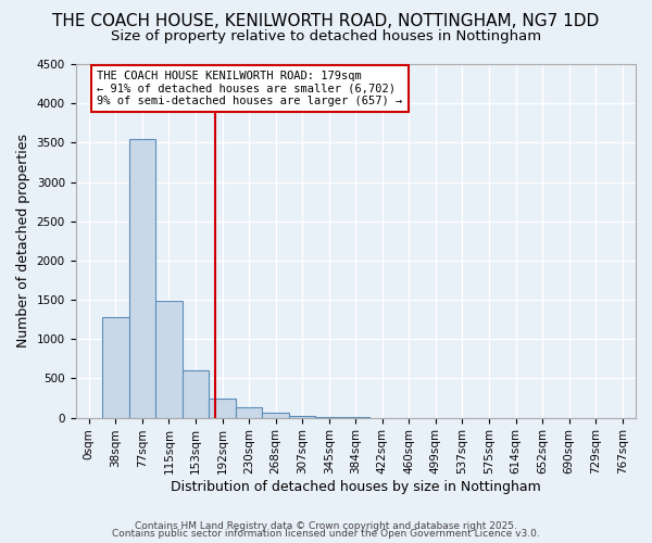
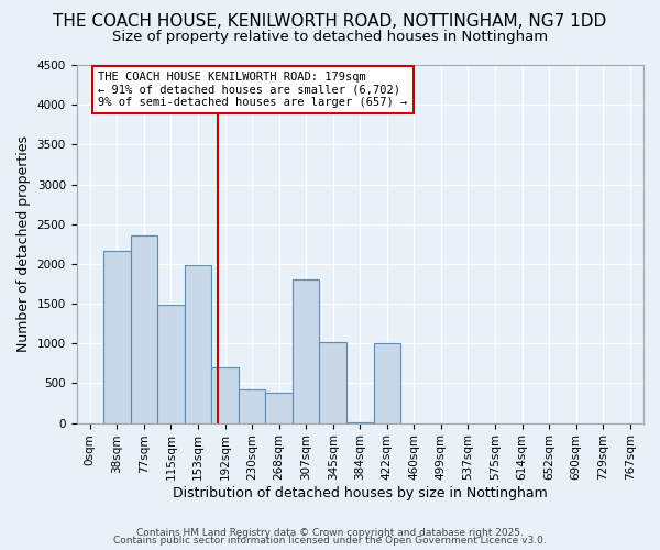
38sqm: 1280 -> 2160
77sqm: 3540 -> 2360
153sqm: 600 -> 1980
192sqm: 240 -> 700
230sqm: 130 -> 420
268sqm: 60 -> 380
307sqm: 20 -> 1800
345sqm: 0 -> 1020
422sqm: 0 -> 1000
